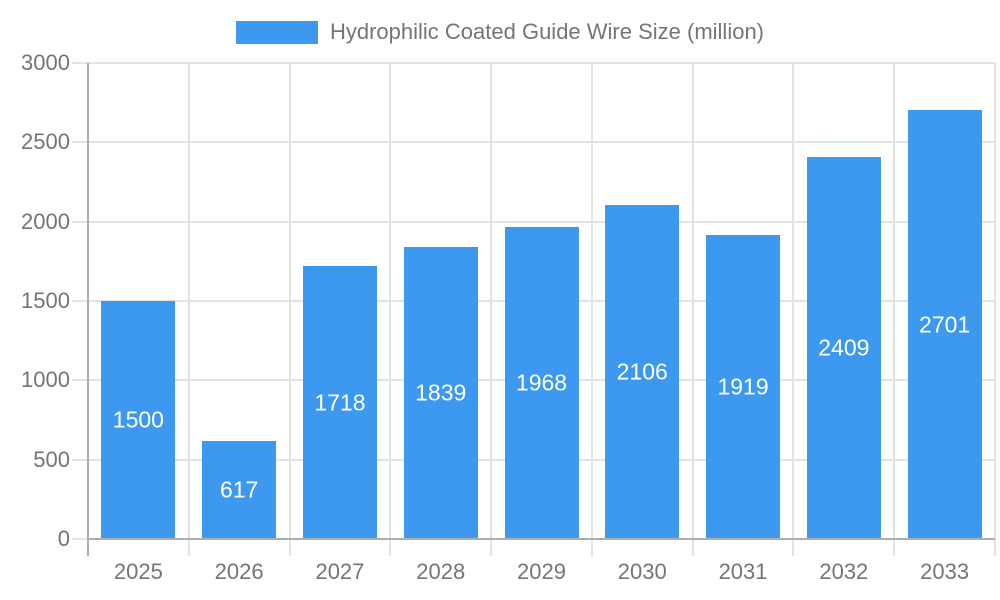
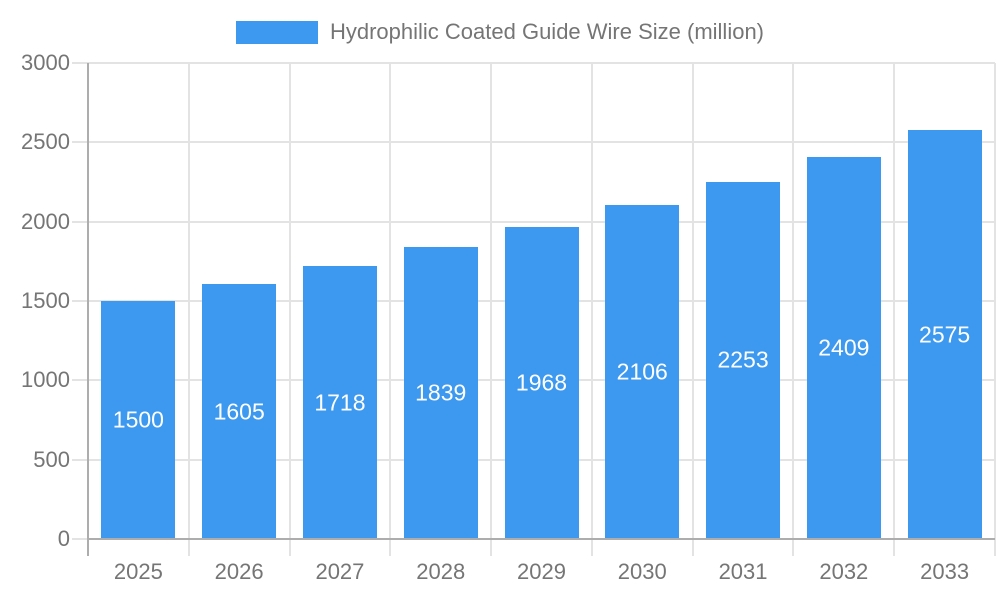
2026: 617 -> 1605
2031: 1919 -> 2253
2033: 2701 -> 2575
